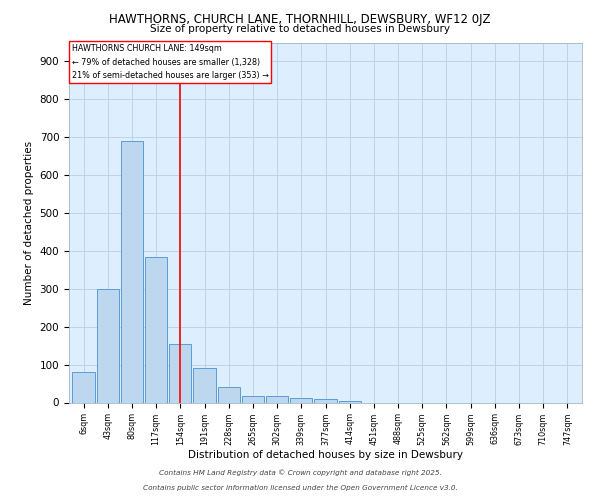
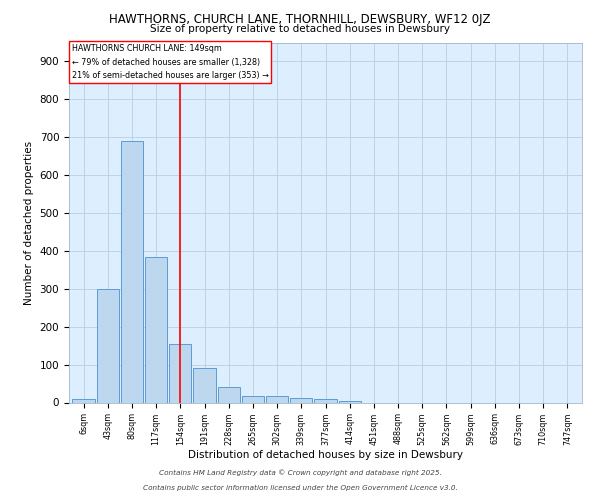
6sqm: 80 -> 10
